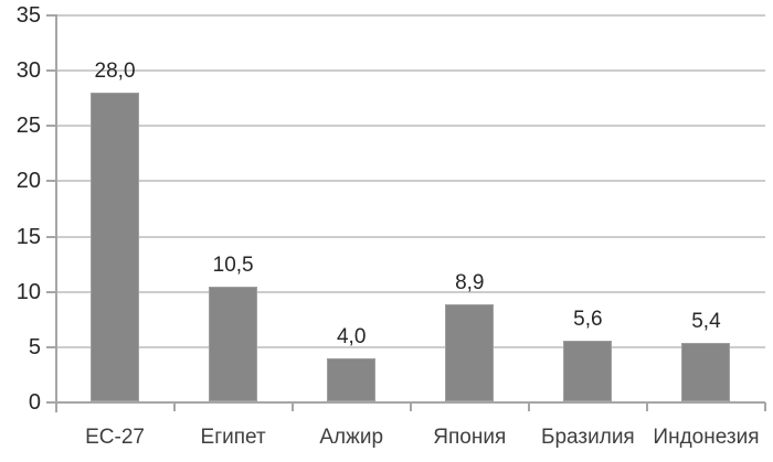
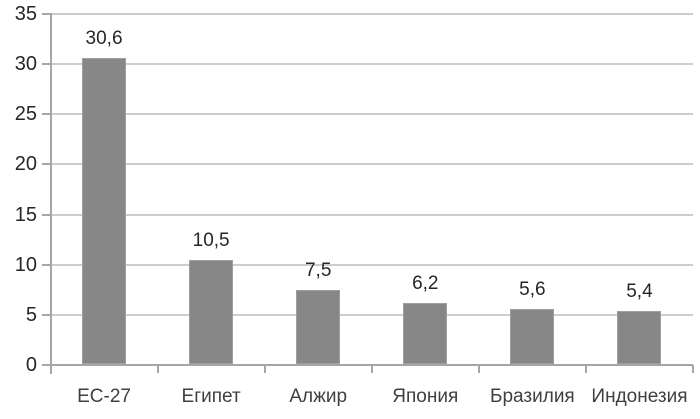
ЕС-27: 28,0 -> 30,6
Алжир: 4,0 -> 7,5
Япония: 8,9 -> 6,2
